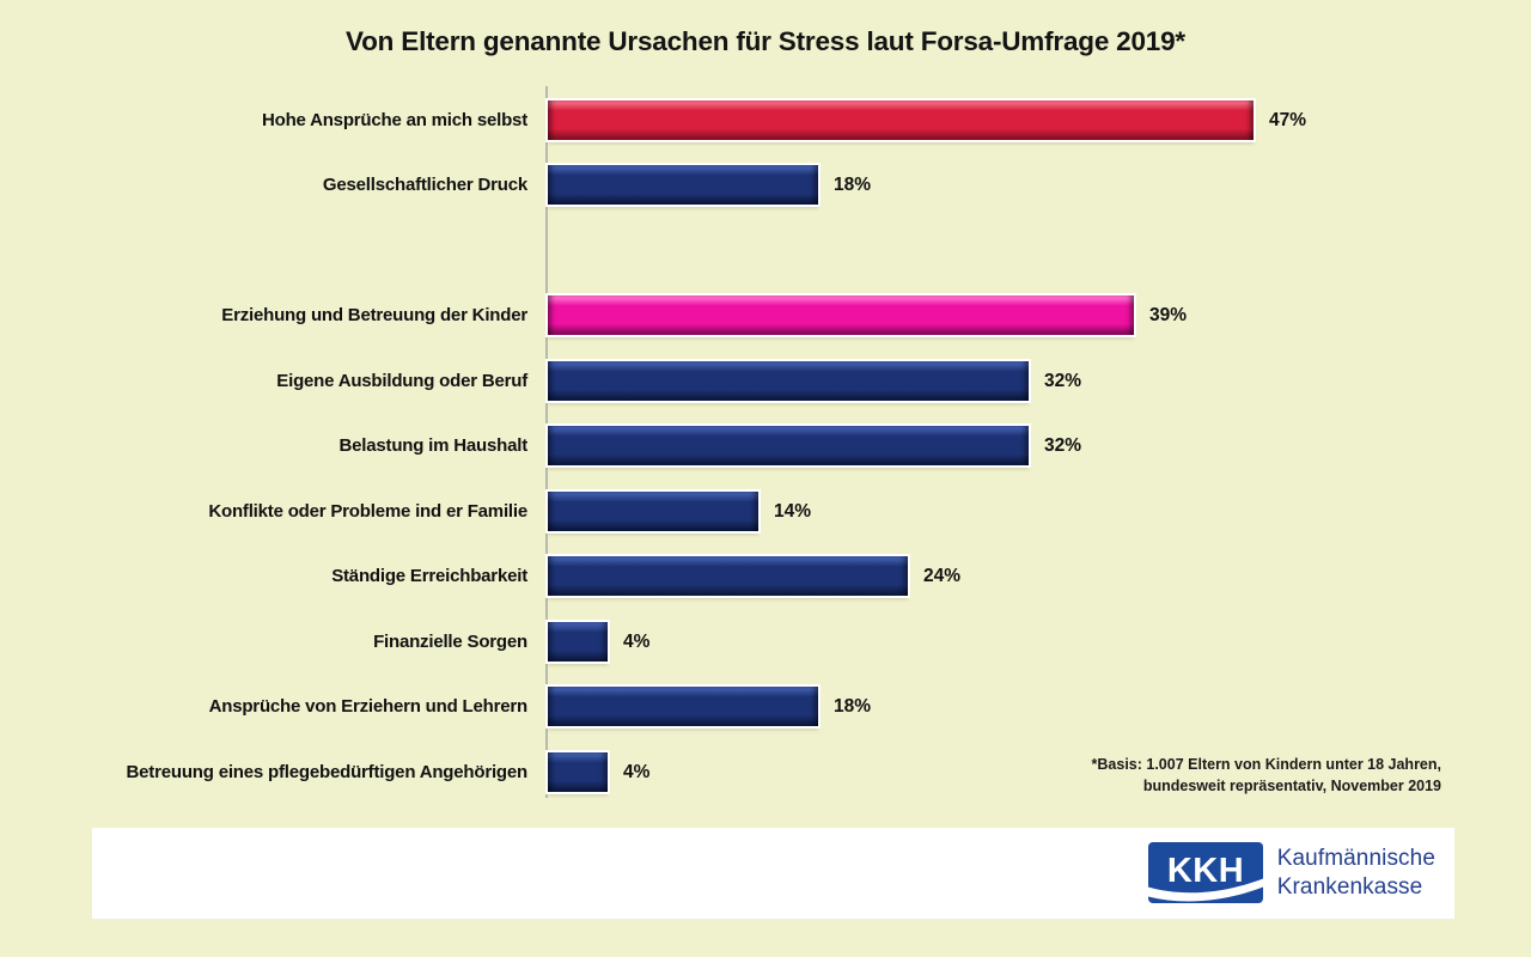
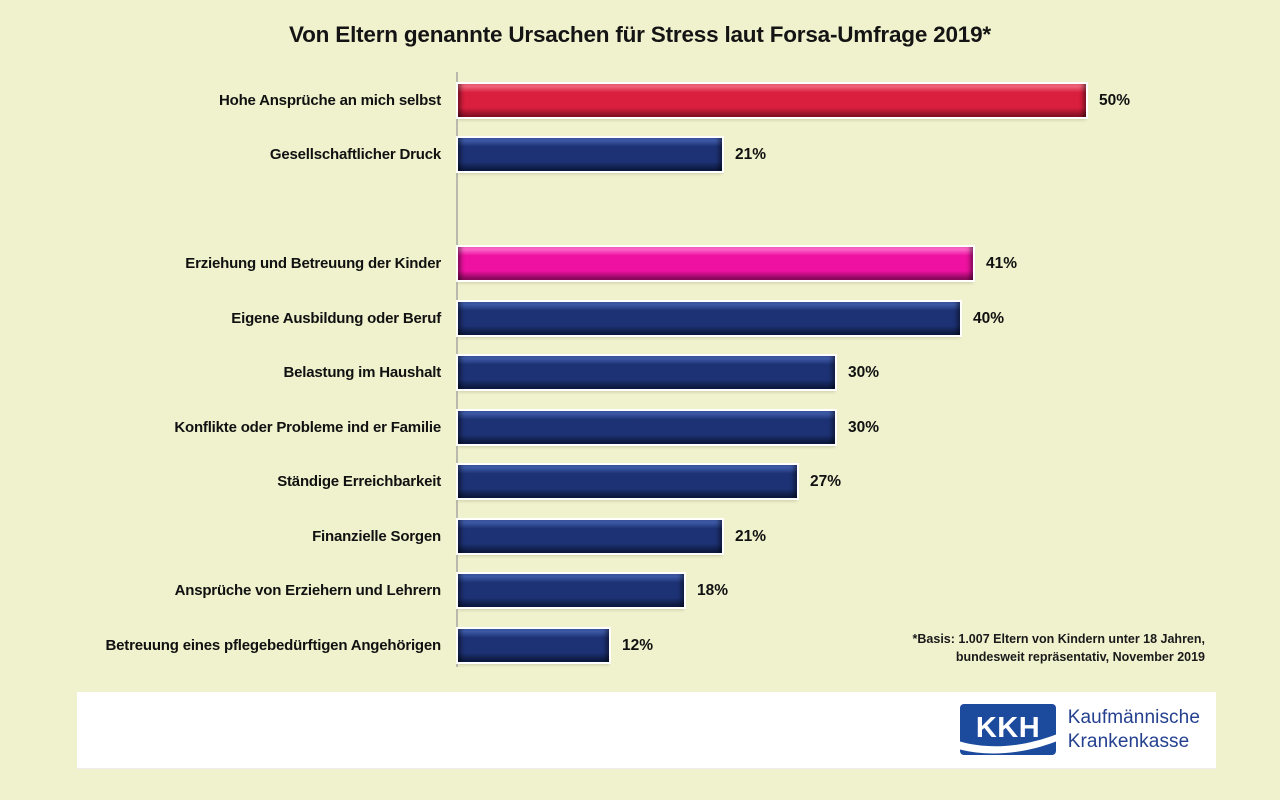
Hohe Ansprüche an mich selbst: 47% -> 50%
Gesellschaftlicher Druck: 18% -> 21%
Erziehung und Betreuung der Kinder: 39% -> 41%
Eigene Ausbildung oder Beruf: 32% -> 40%
Belastung im Haushalt: 32% -> 30%
Konflikte oder Probleme ind er Familie: 14% -> 30%
Ständige Erreichbarkeit: 24% -> 27%
Finanzielle Sorgen: 4% -> 21%
Betreuung eines pflegebedürftigen Angehörigen: 4% -> 12%
